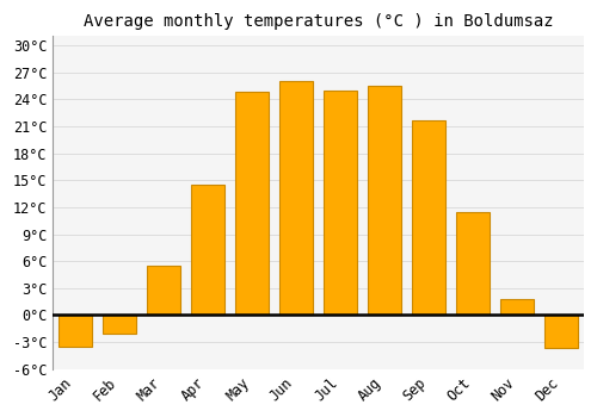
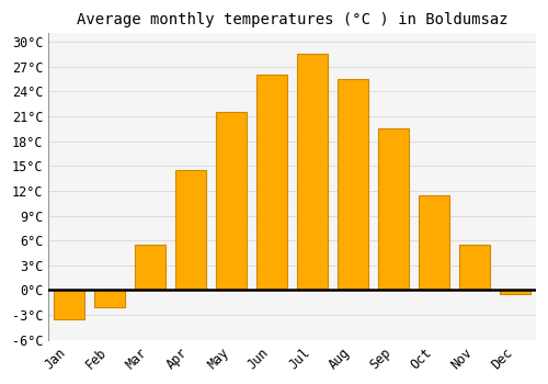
May: 24.8°C -> 21.5°C
Jul: 25.0°C -> 28.5°C
Sep: 21.6°C -> 19.5°C
Nov: 1.8°C -> 5.5°C
Dec: -3.6°C -> -0.5°C
